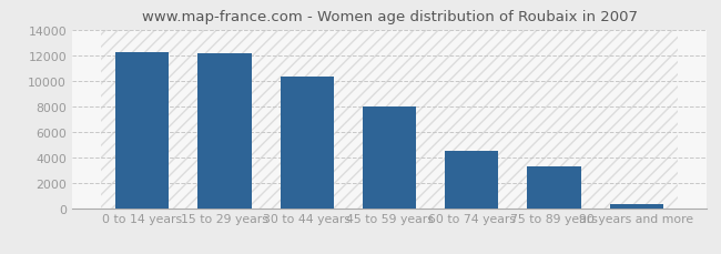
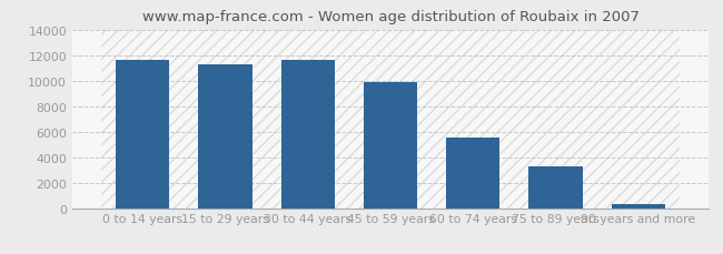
0 to 14 years: 12200 -> 11600
15 to 29 years: 12100 -> 11300
30 to 44 years: 10300 -> 11600
45 to 59 years: 8000 -> 9900
60 to 74 years: 4400 -> 5500
